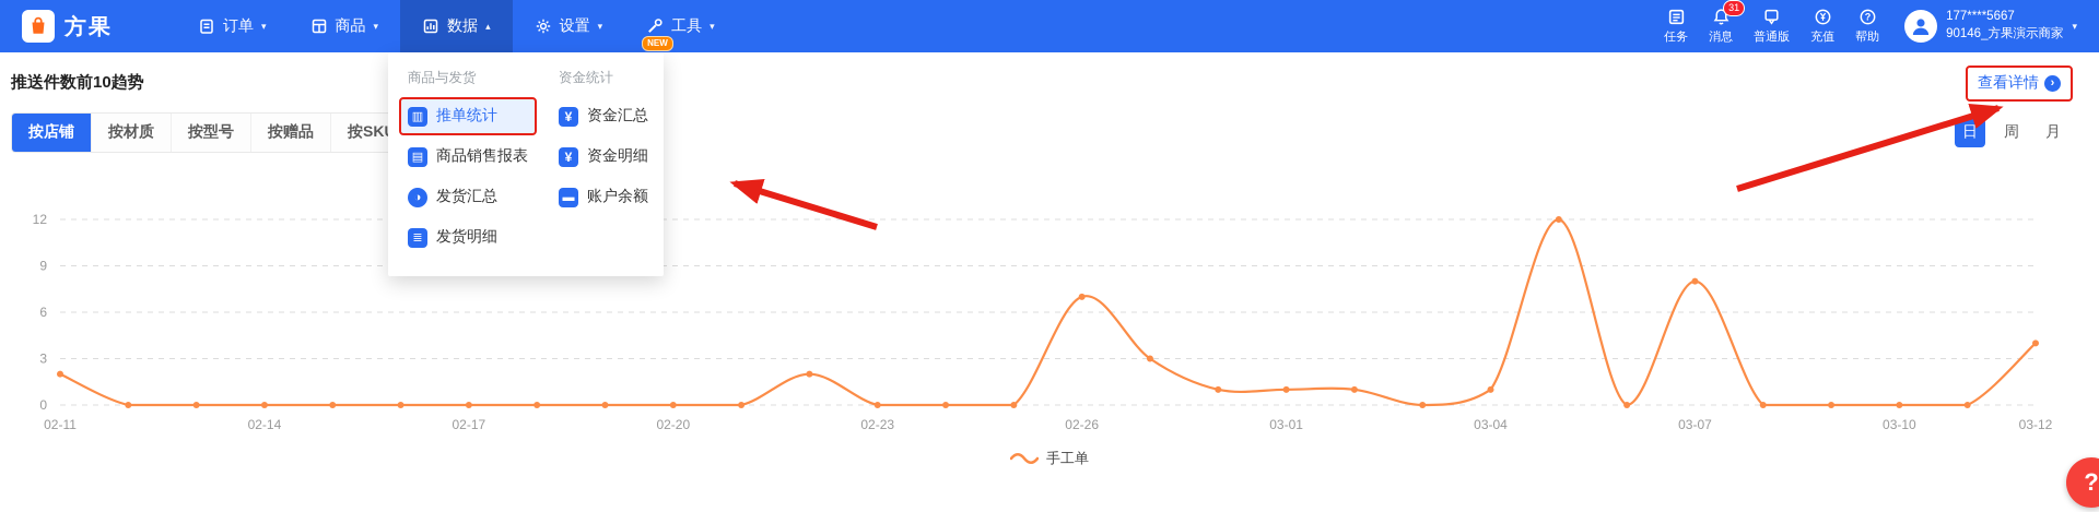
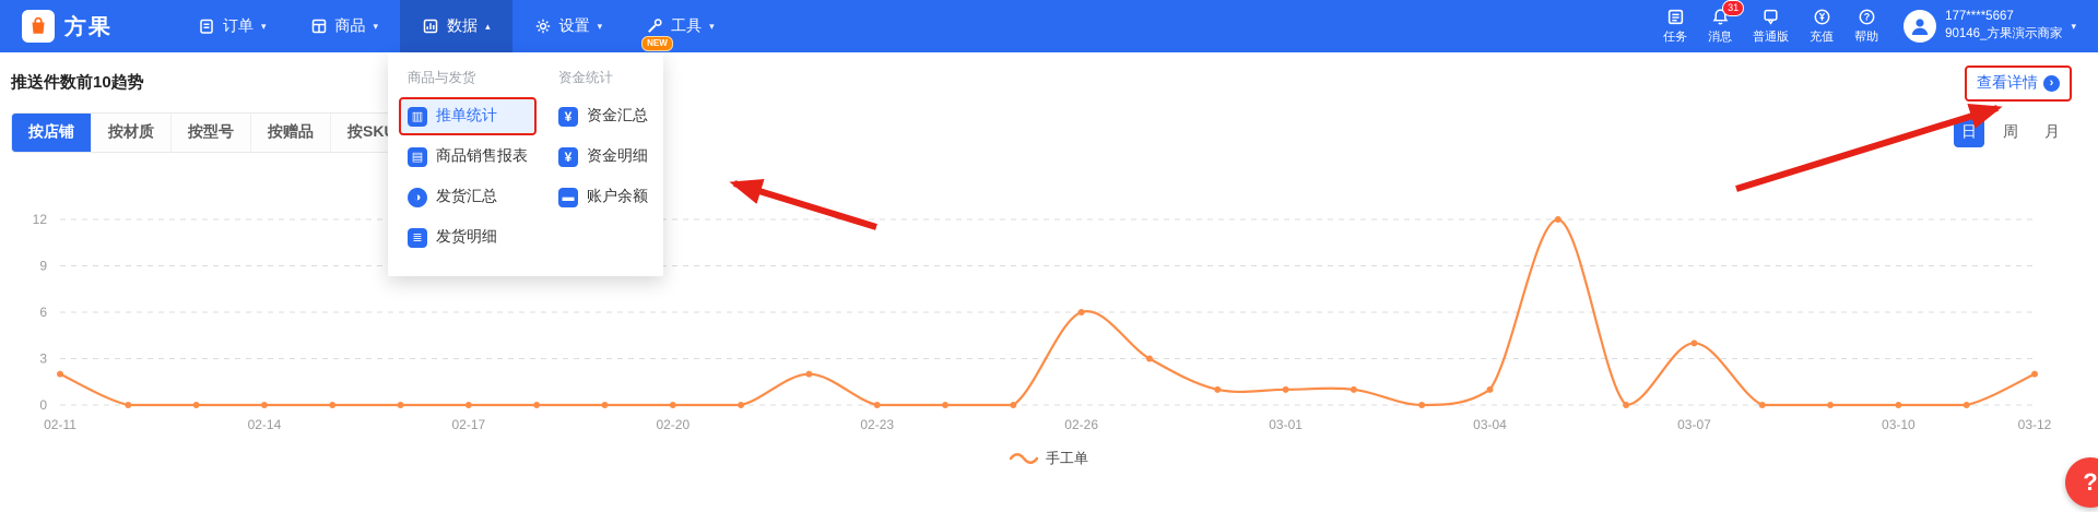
02-26: 7 -> 6
03-07: 8 -> 4
03-12: 4 -> 2
